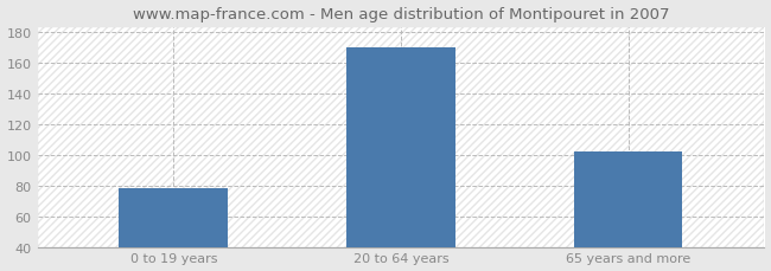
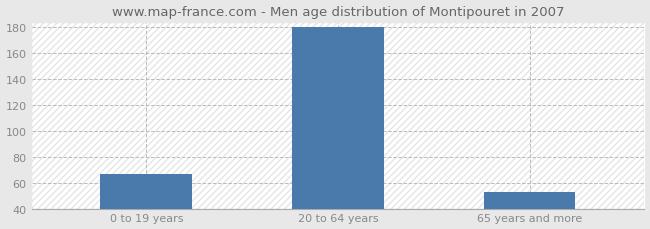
0 to 19 years: 78 -> 67
20 to 64 years: 170 -> 180
65 years and more: 102 -> 53
